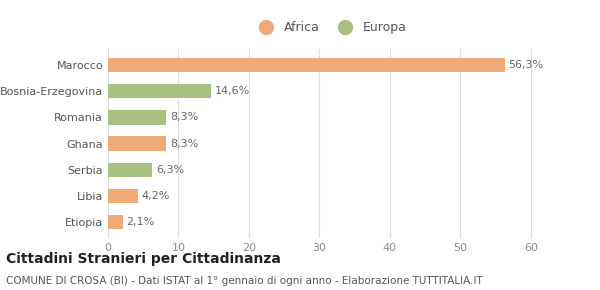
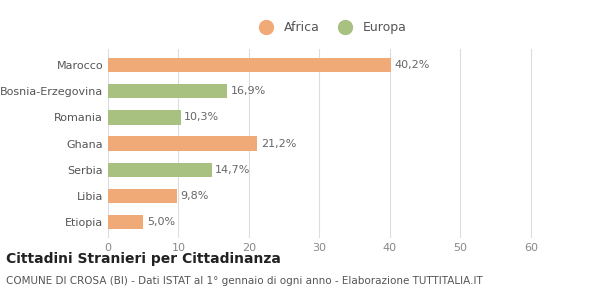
Marocco: 56,3% -> 40,2%
Bosnia-Erzegovina: 14,6% -> 16,9%
Romania: 8,3% -> 10,3%
Ghana: 8,3% -> 21,2%
Serbia: 6,3% -> 14,7%
Libia: 4,2% -> 9,8%
Etiopia: 2,1% -> 5,0%
